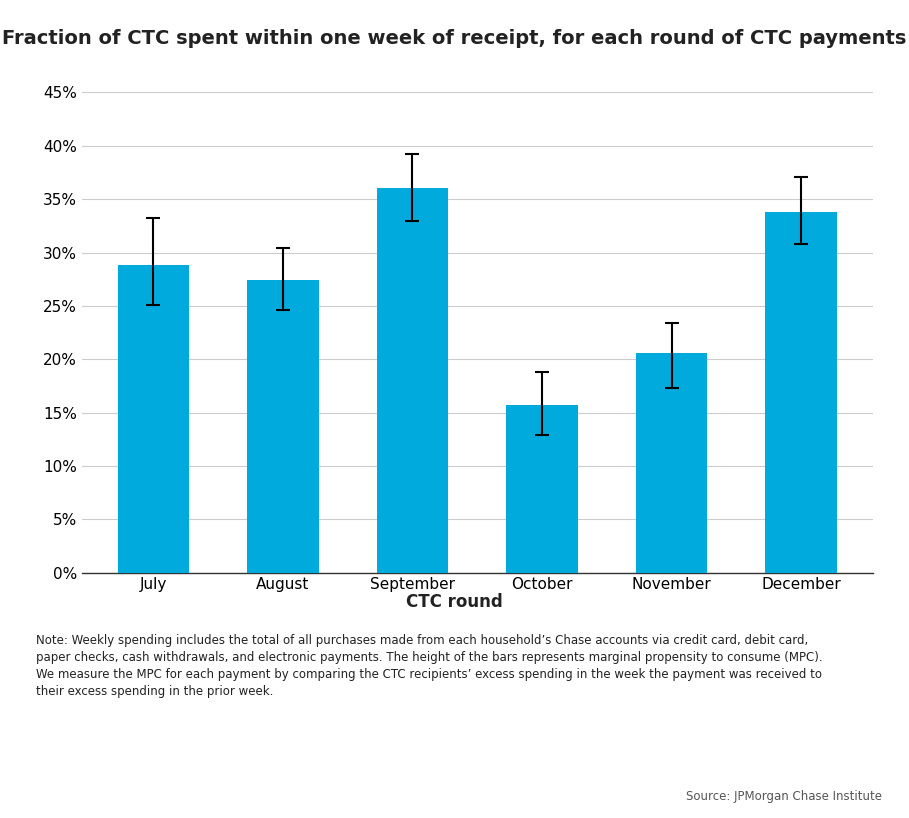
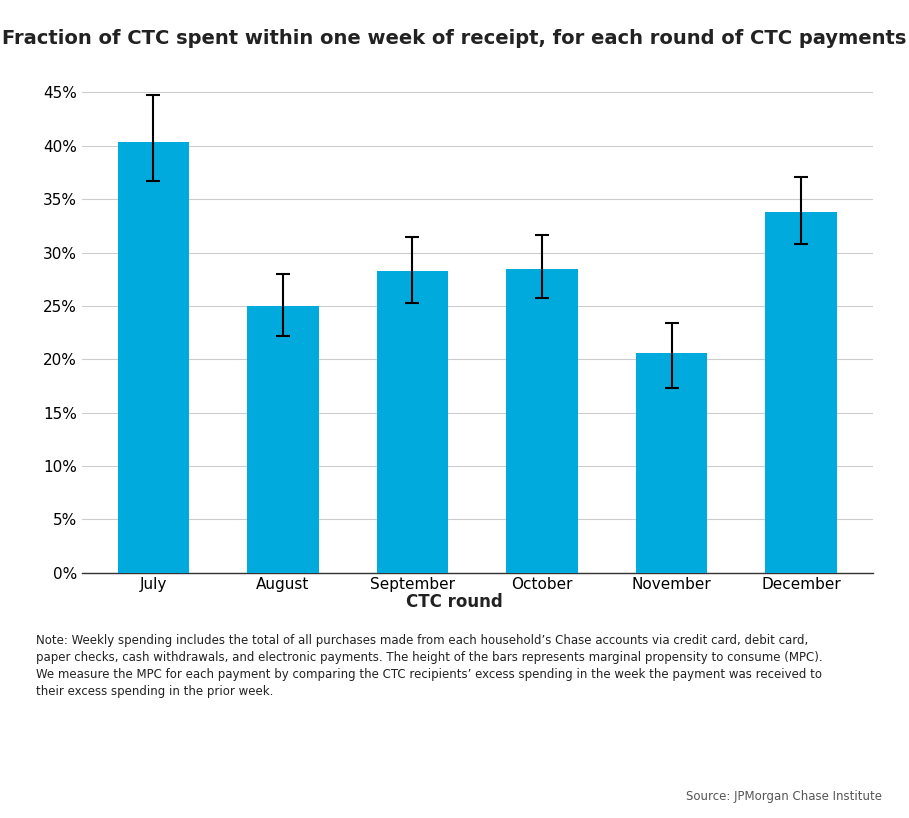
July: 28.8% -> 40.4%
August: 27.4% -> 25.0%
September: 36.0% -> 28.3%
October: 15.7% -> 28.5%
